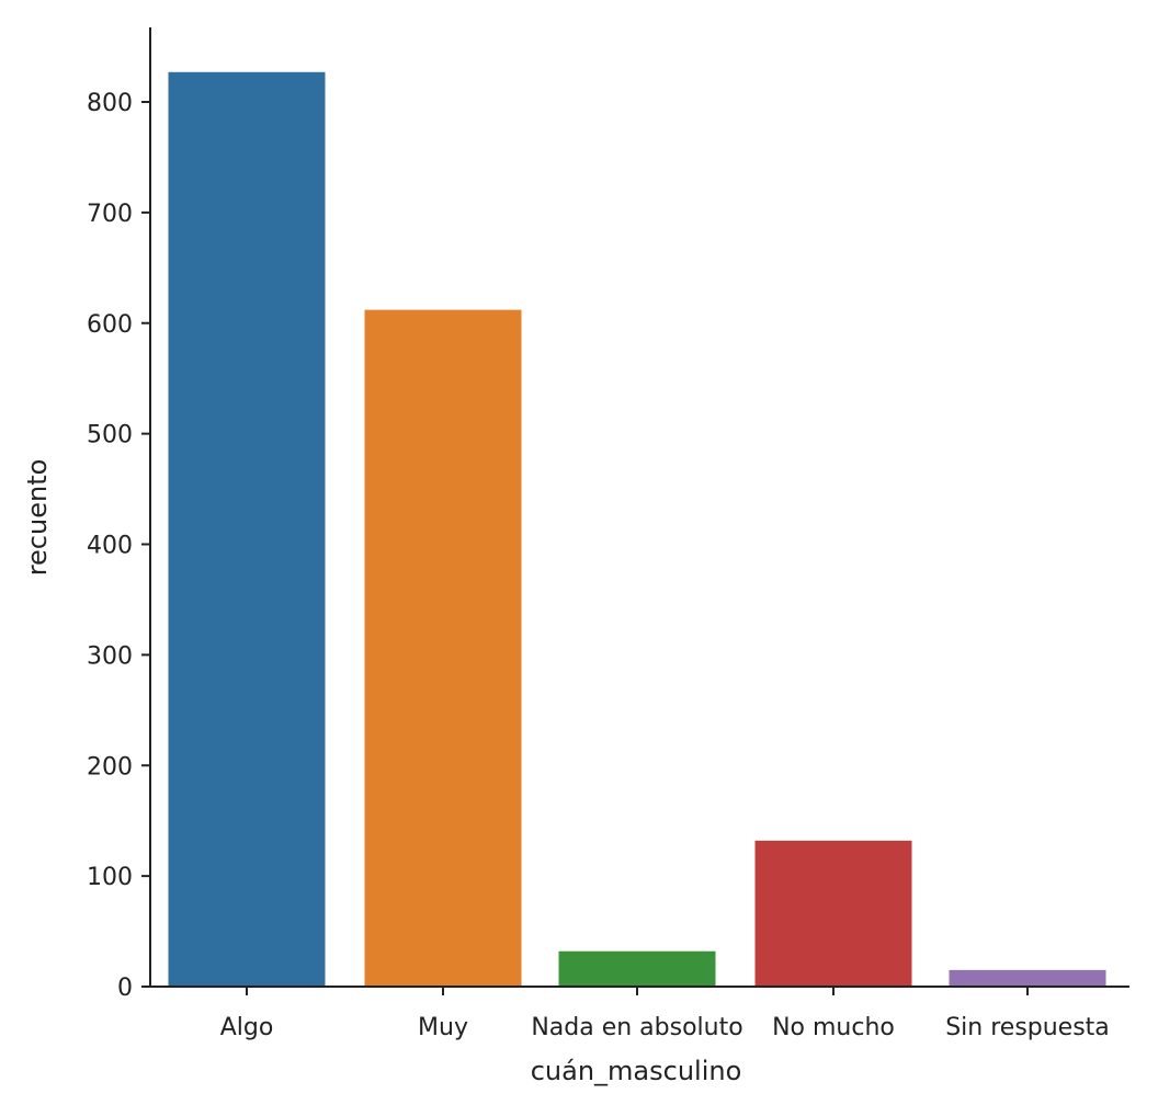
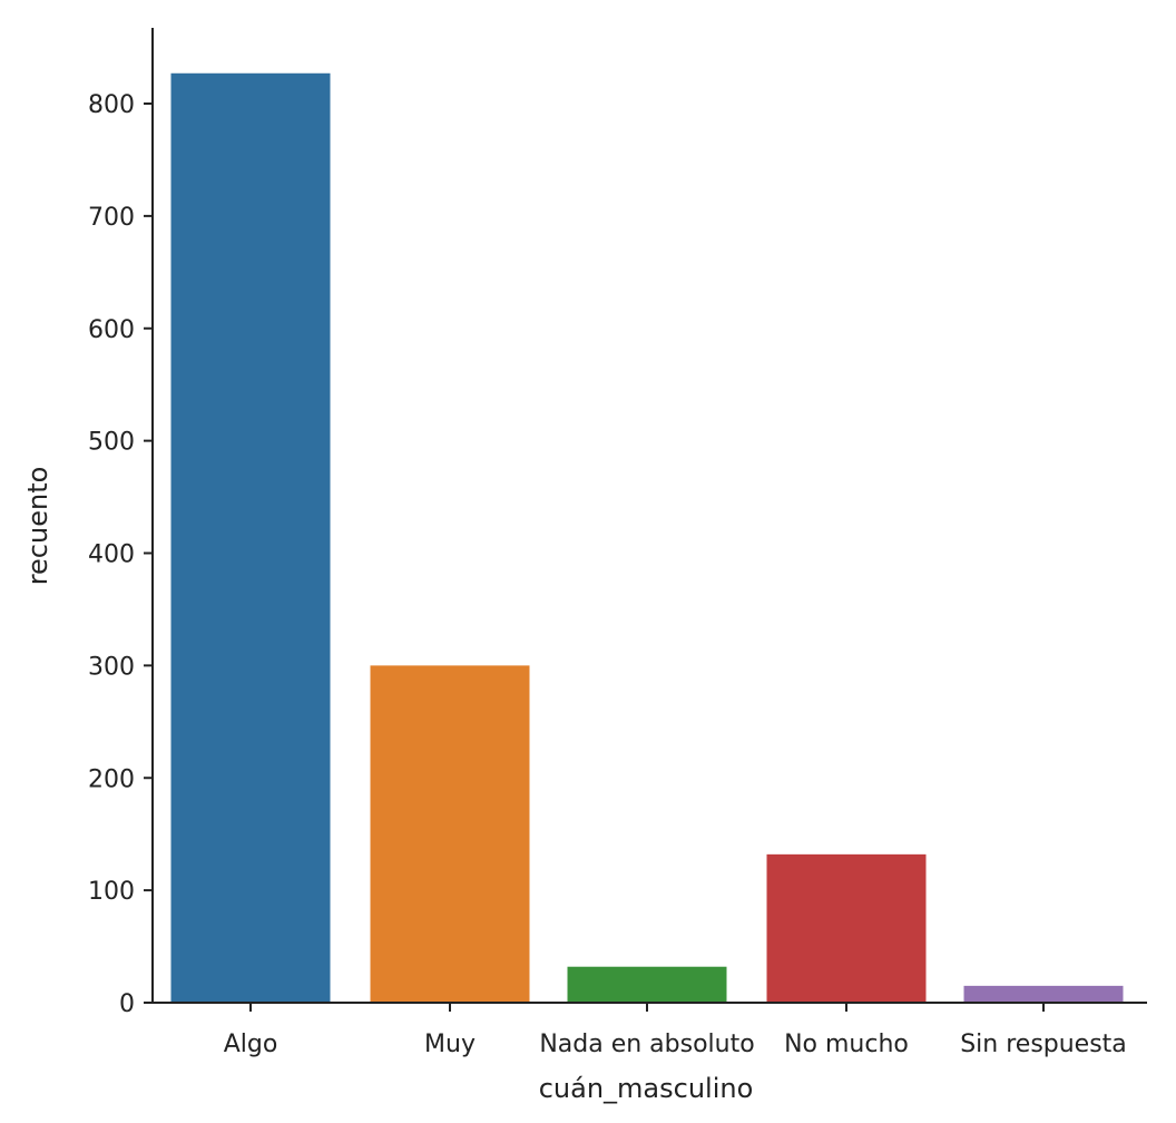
Muy: 612 -> 300
